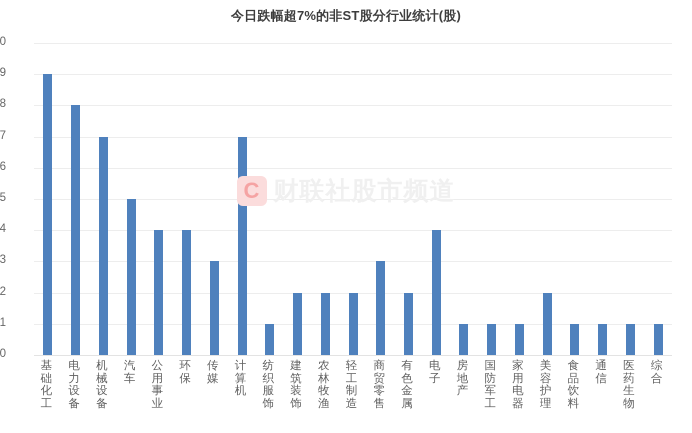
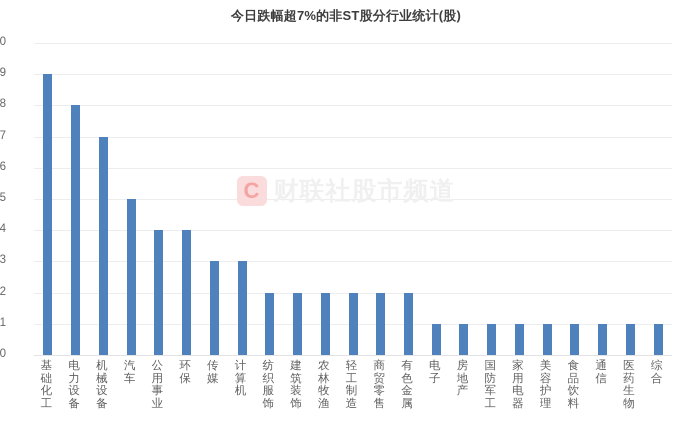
计算机: 7 -> 3
纺织服饰: 1 -> 2
商贸零售: 3 -> 2
电子: 4 -> 1
美容护理: 2 -> 1
